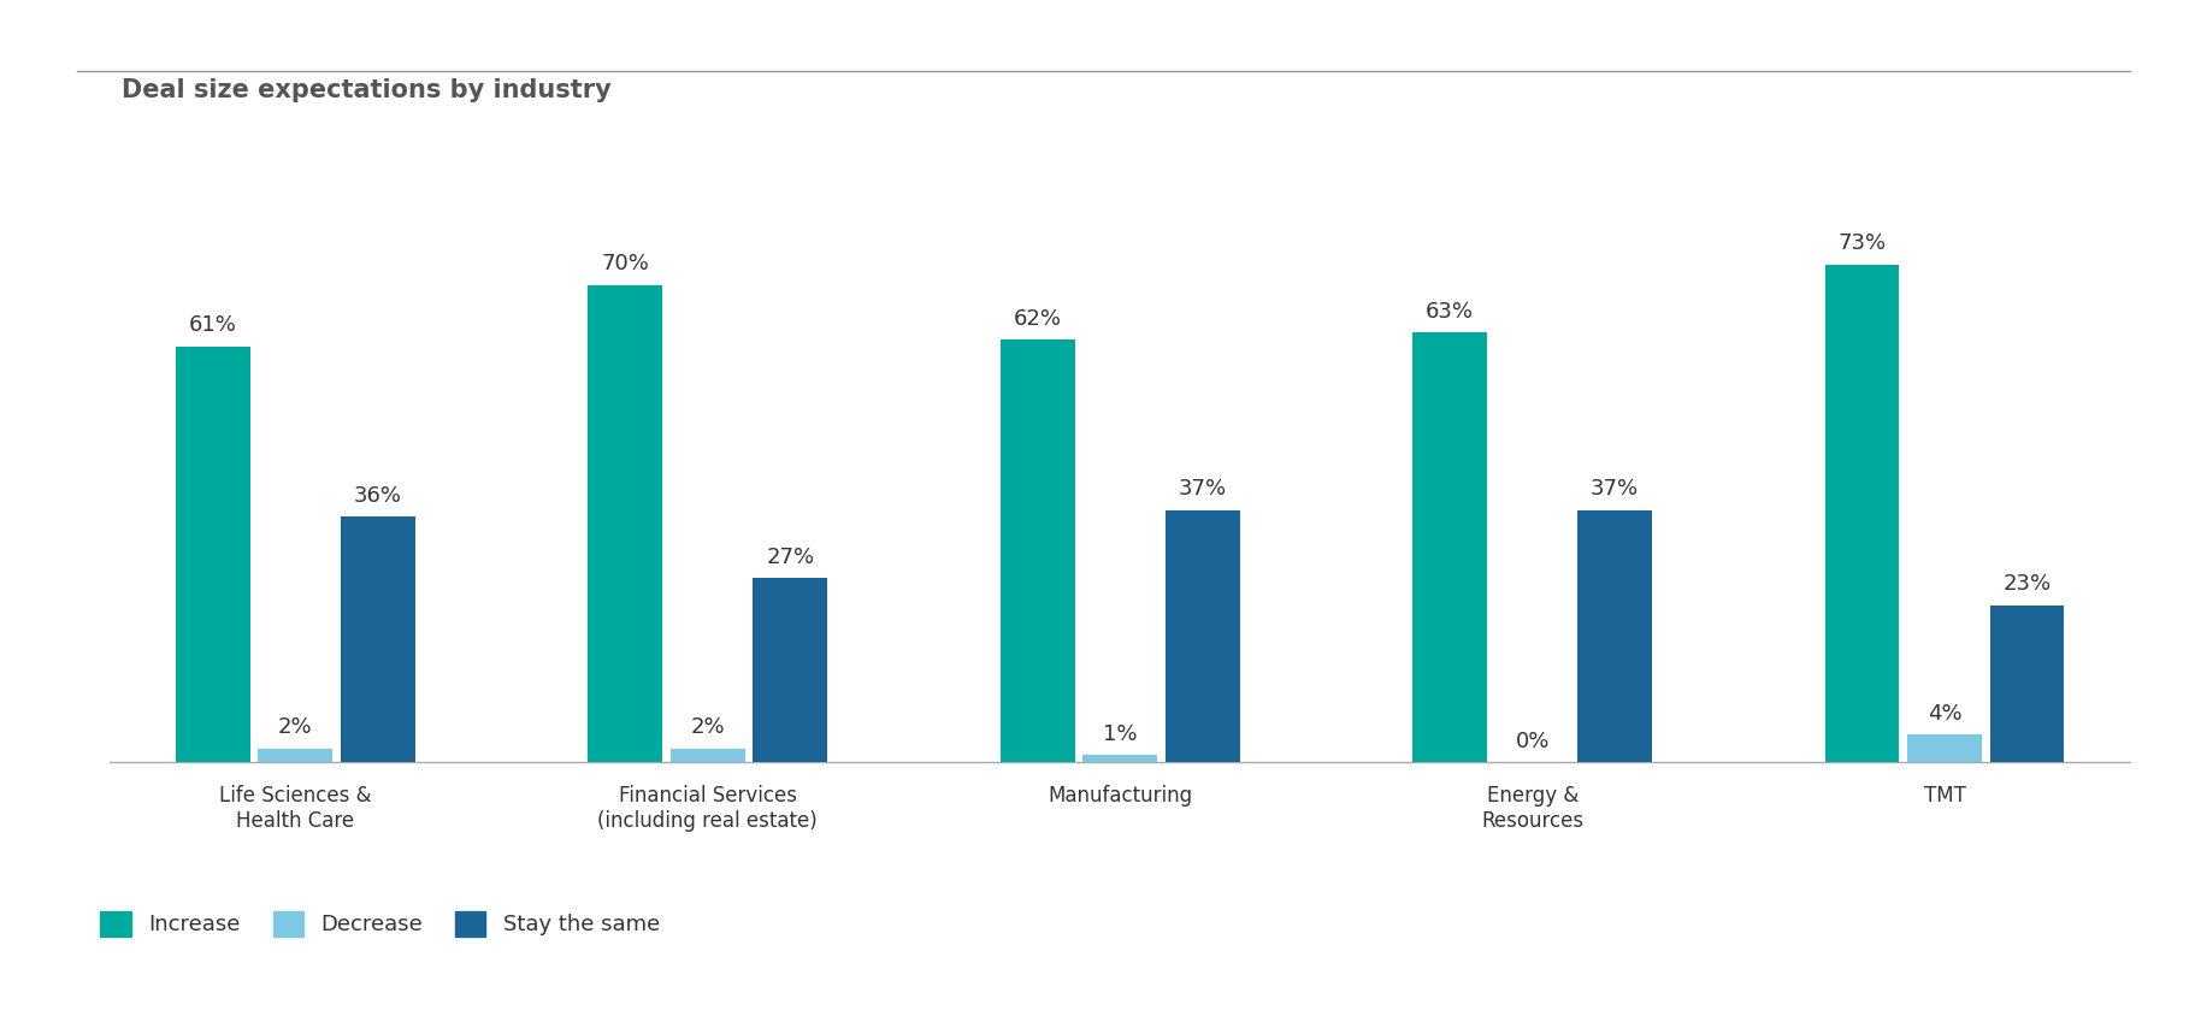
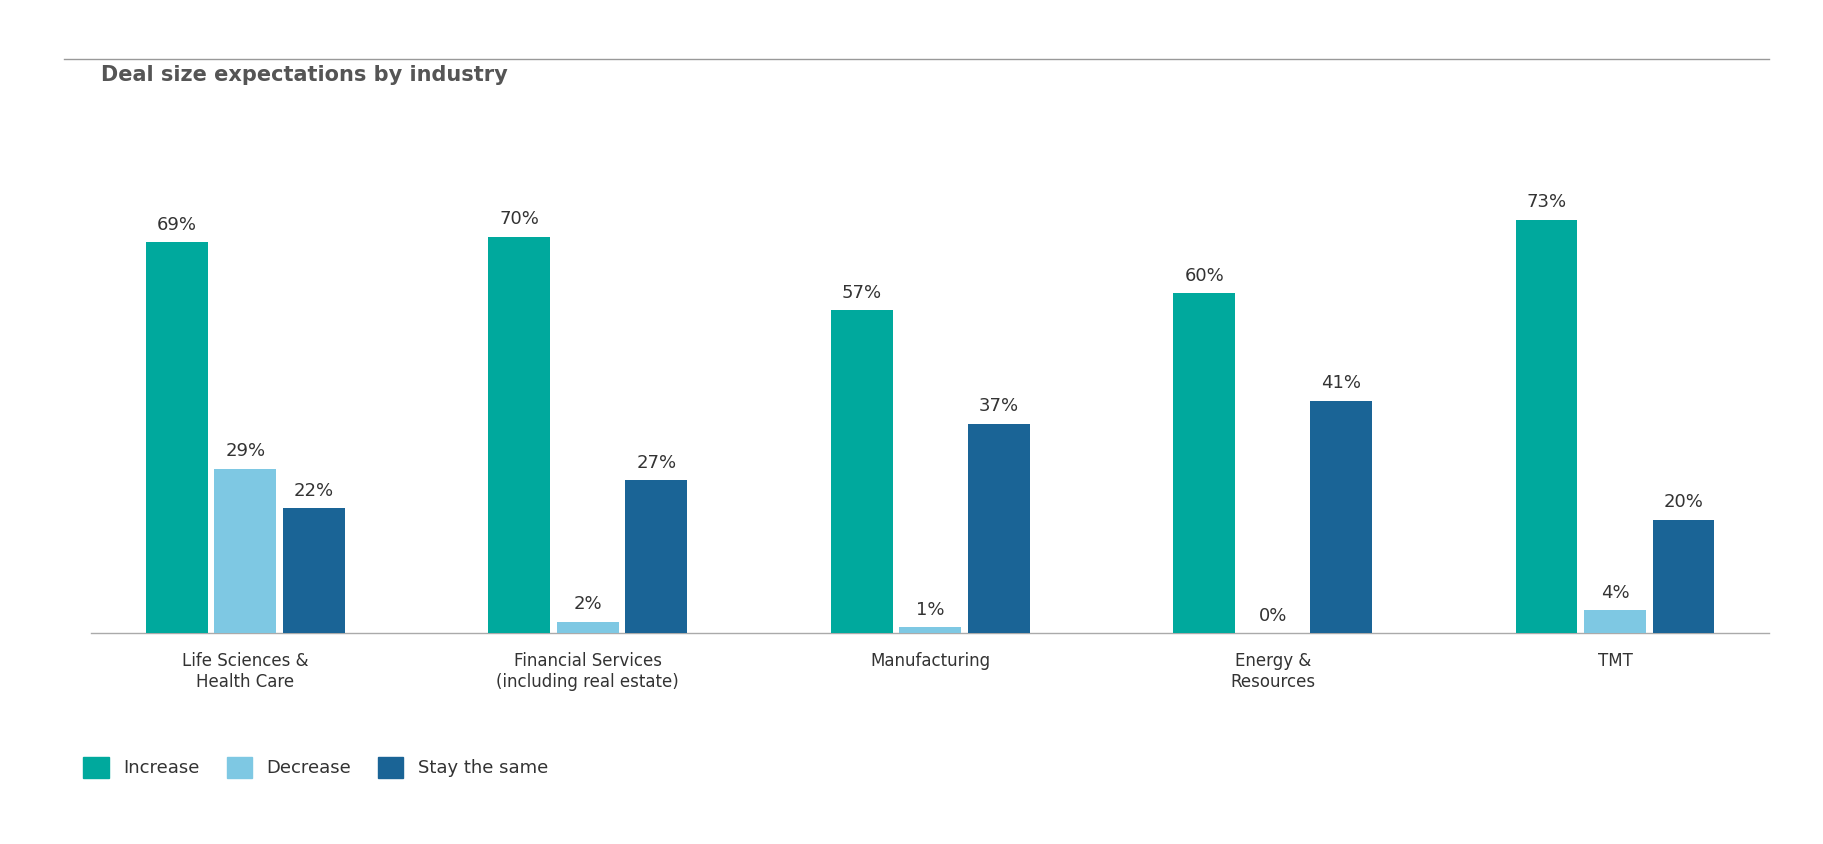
Increase/Life Sciences & Health Care: 61% -> 69%
Decrease/Life Sciences & Health Care: 2% -> 29%
Stay the same/Life Sciences & Health Care: 36% -> 22%
Increase/Manufacturing: 62% -> 57%
Increase/Energy & Resources: 63% -> 60%
Stay the same/Energy & Resources: 37% -> 41%
Stay the same/TMT: 23% -> 20%
